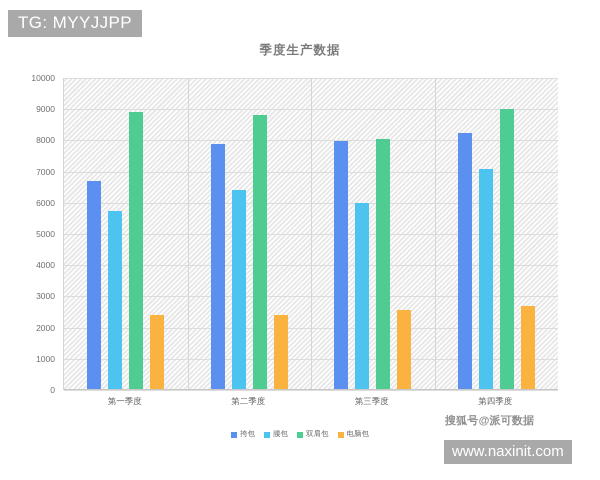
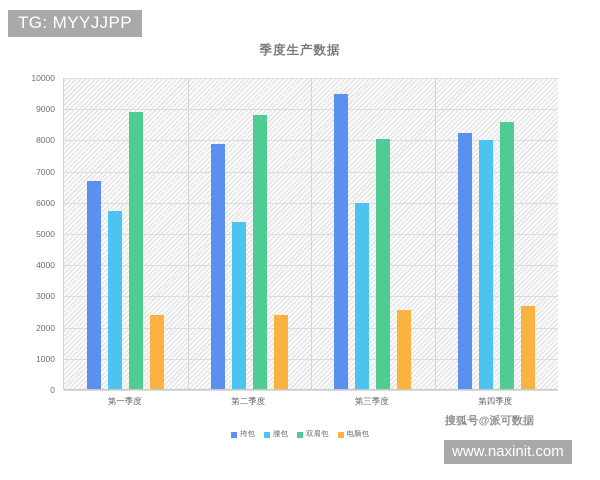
腰包/第二季度: 6400 -> 5400
挎包/第三季度: 8000 -> 9500
腰包/第四季度: 7100 -> 8000
双肩包/第四季度: 9000 -> 8600
